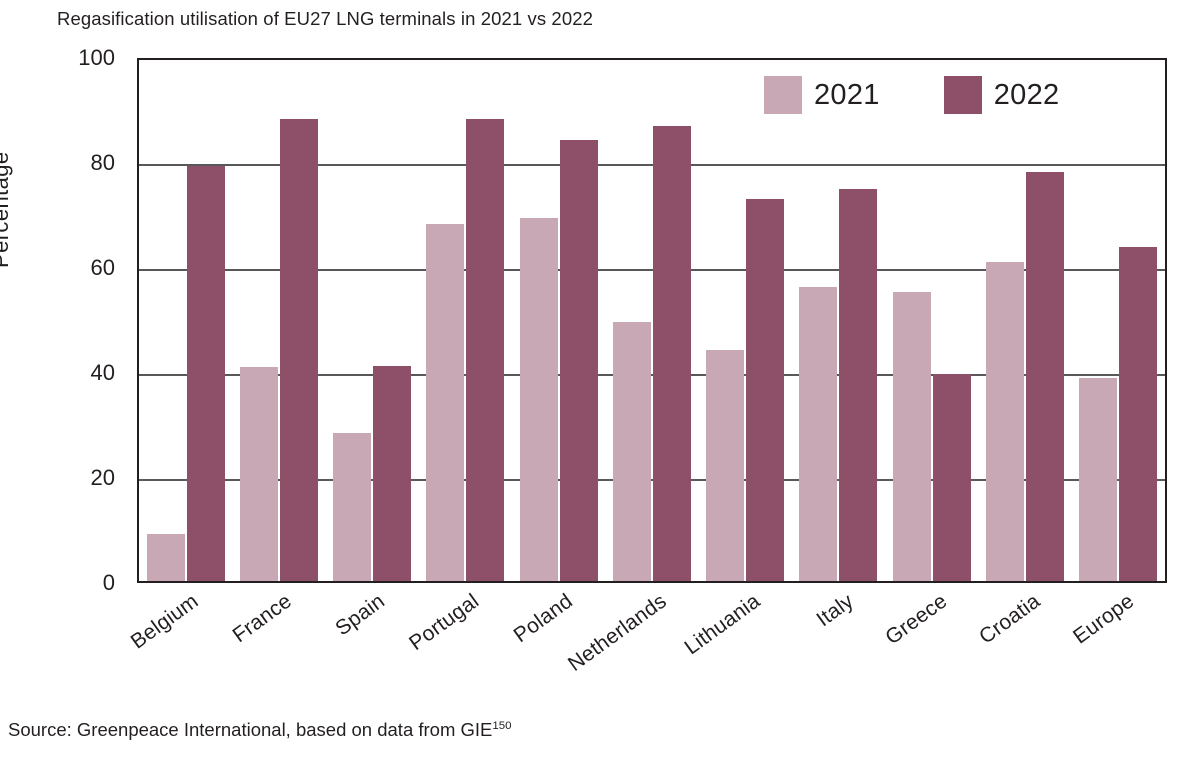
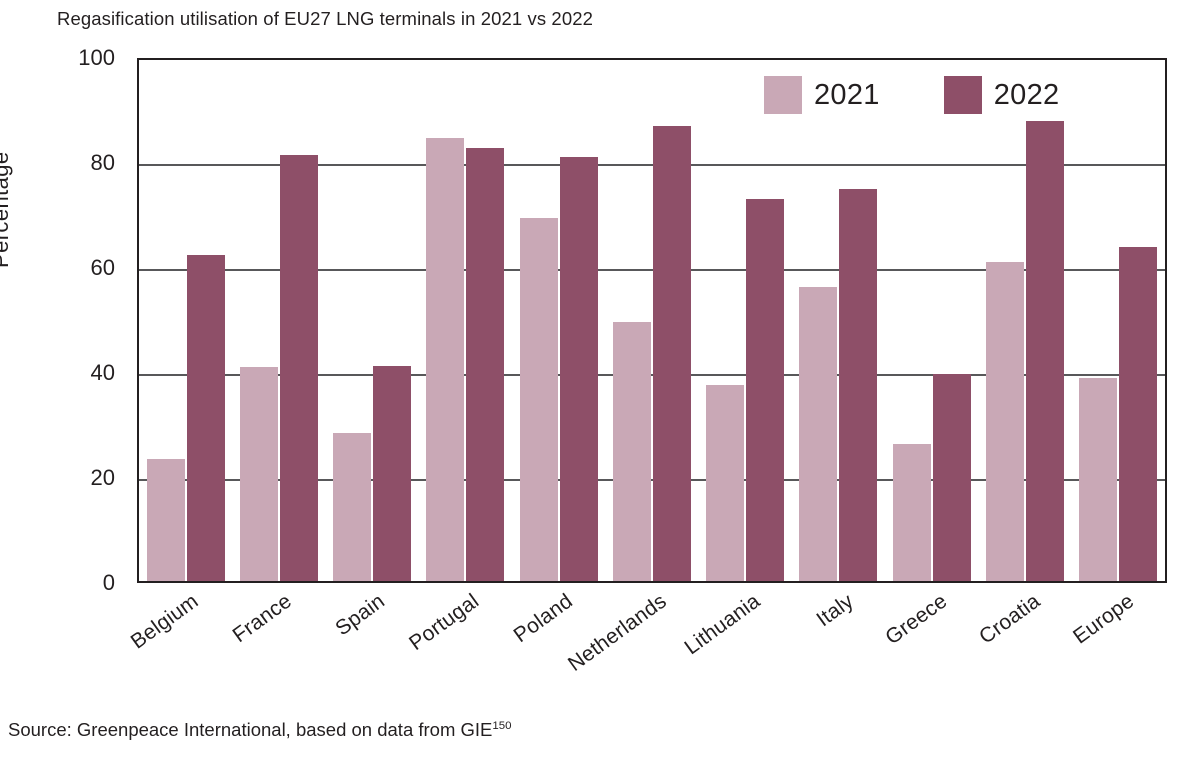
2021/Belgium: 9 -> 23
2022/Belgium: 79 -> 62
2022/France: 88 -> 81
2021/Portugal: 68 -> 84
2022/Portugal: 88 -> 82
2022/Poland: 84 -> 81
2021/Lithuania: 44 -> 37
2021/Greece: 55 -> 26
2022/Croatia: 78 -> 88
